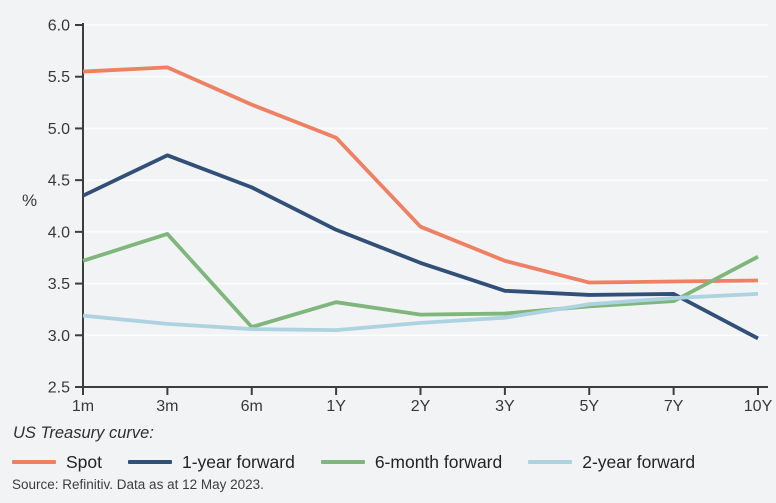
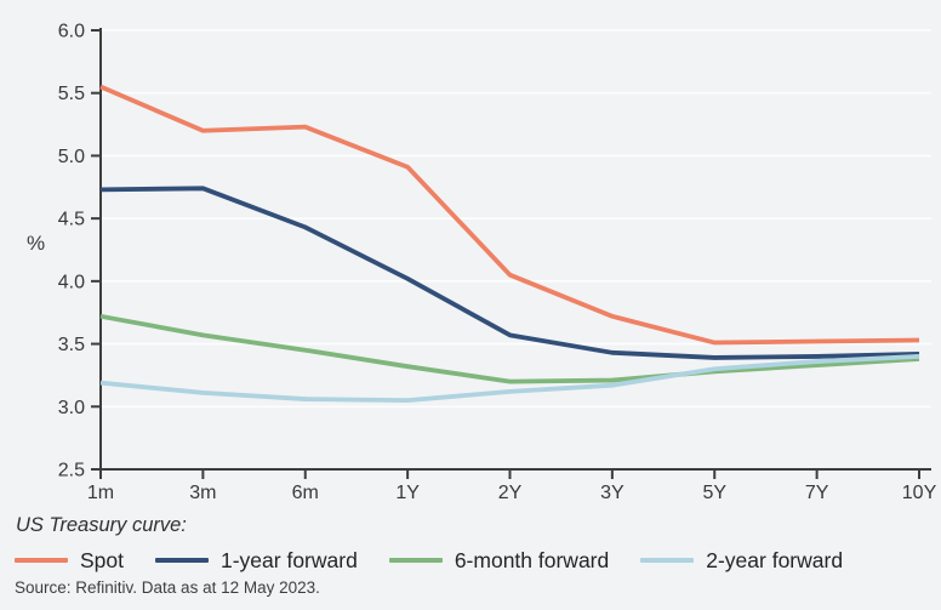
1-year forward/1m: 4.35 -> 4.73
Spot/3m: 5.59 -> 5.20
6-month forward/3m: 3.98 -> 3.57
6-month forward/6m: 3.08 -> 3.45
1-year forward/2Y: 3.70 -> 3.57
1-year forward/10Y: 2.97 -> 3.42
6-month forward/10Y: 3.76 -> 3.38
